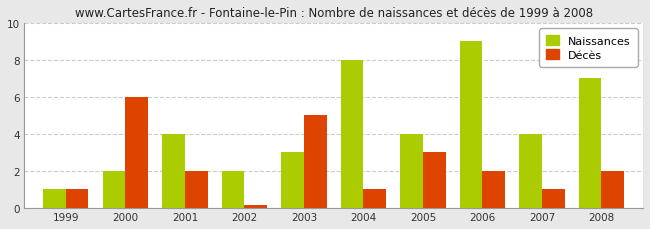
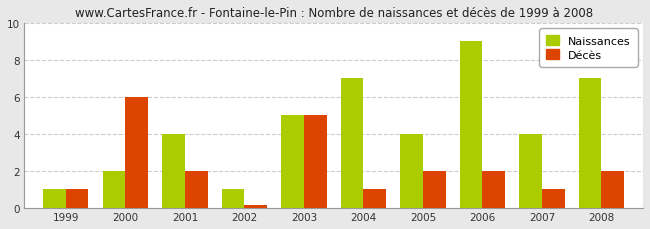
Naissances/2002: 2 -> 1
Naissances/2003: 3 -> 5
Naissances/2004: 8 -> 7
Décès/2005: 3.0 -> 2.0
